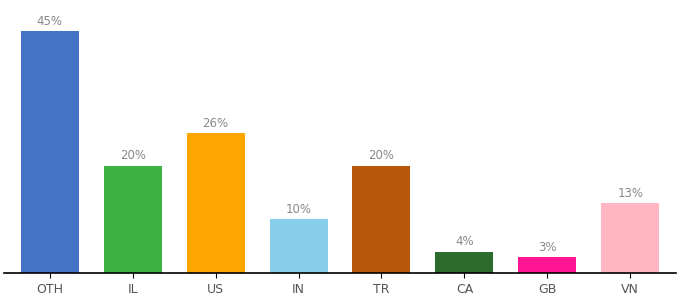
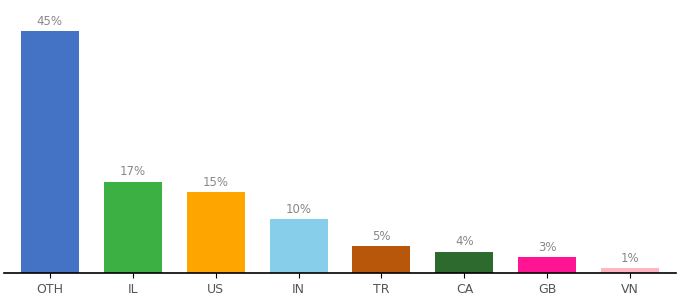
IL: 20% -> 17%
US: 26% -> 15%
TR: 20% -> 5%
VN: 13% -> 1%
